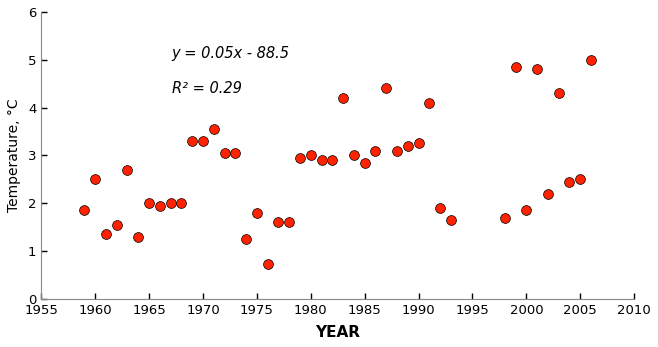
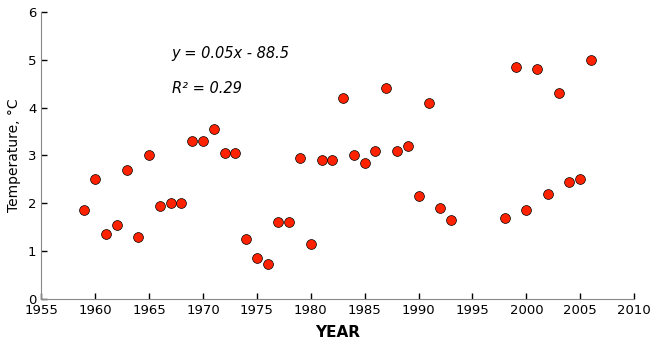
1965: 2.00 -> 3.00
1975: 1.80 -> 0.85
1980: 3.00 -> 1.15
1990: 3.25 -> 2.15
